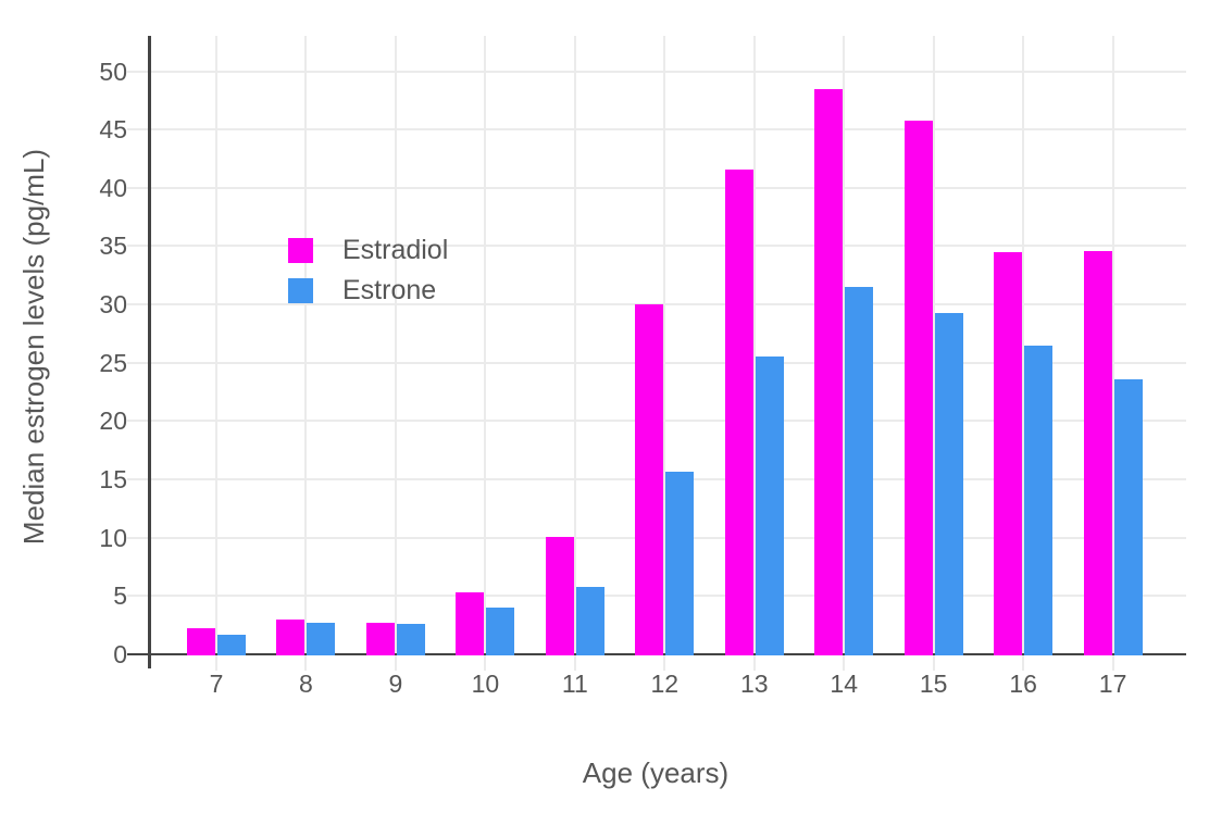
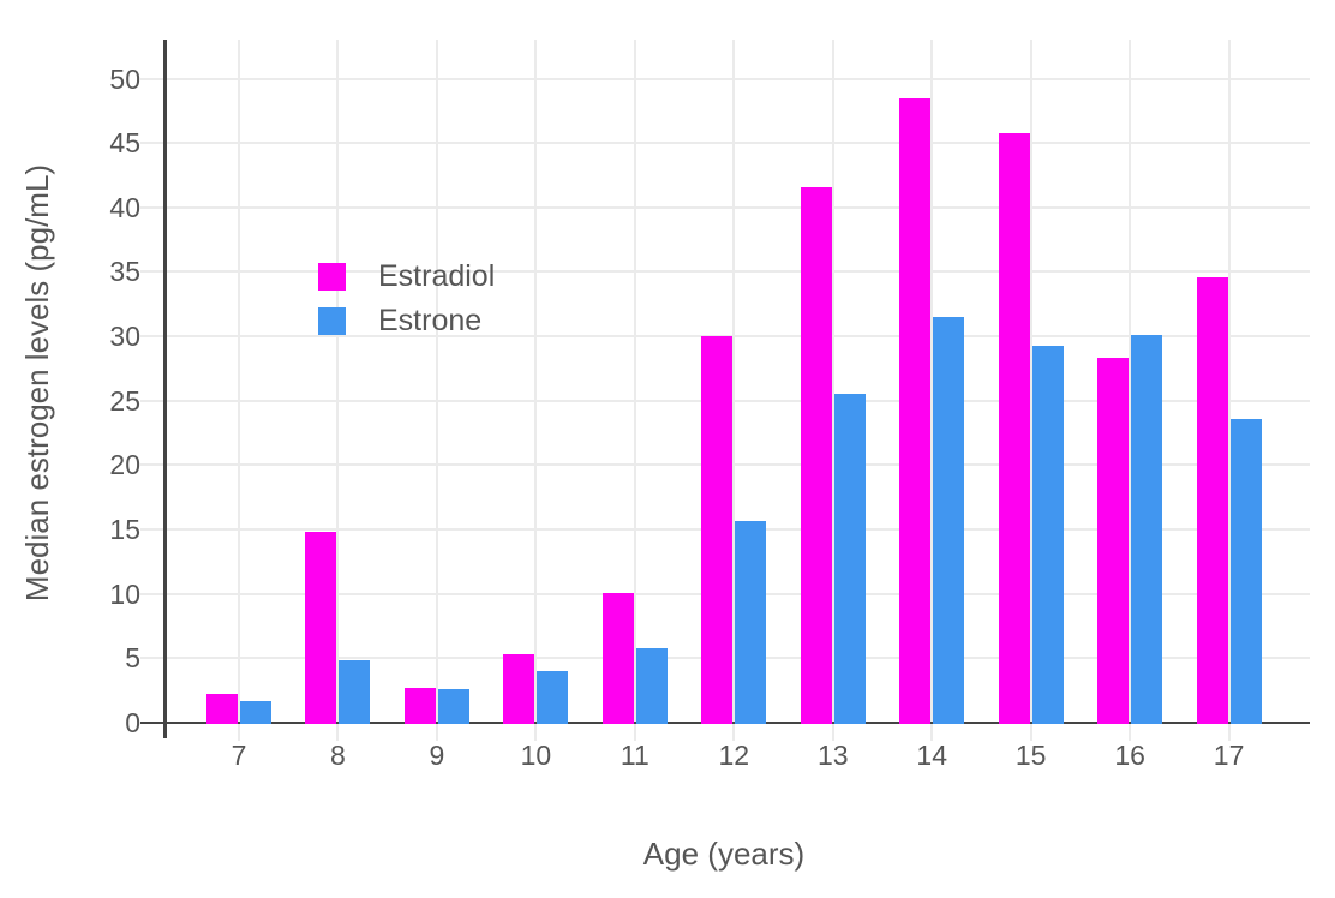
Estradiol/8: 3.0 -> 14.8
Estrone/8: 2.7 -> 4.8
Estradiol/16: 34.5 -> 28.3
Estrone/16: 26.5 -> 30.1
